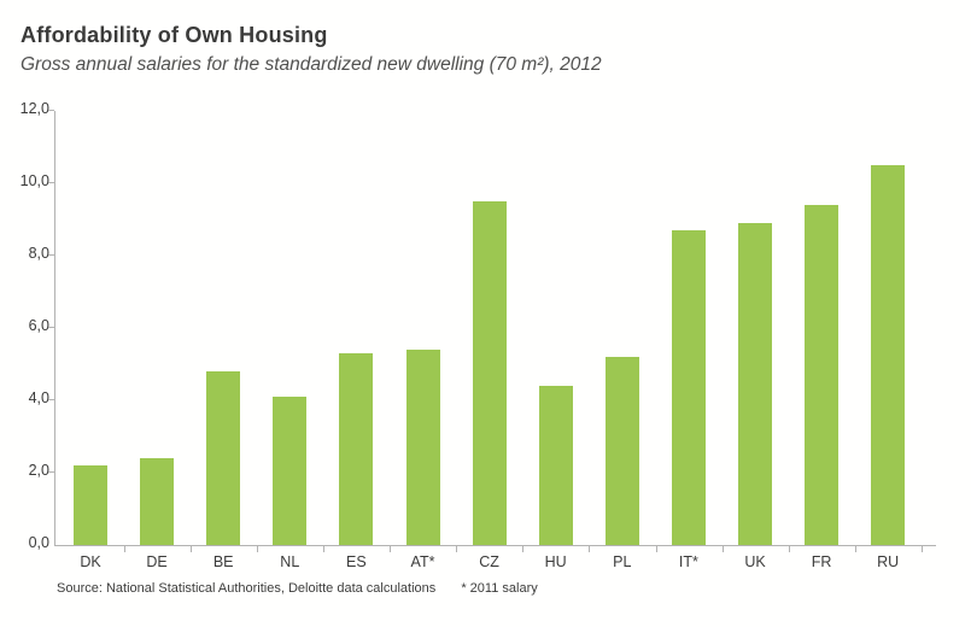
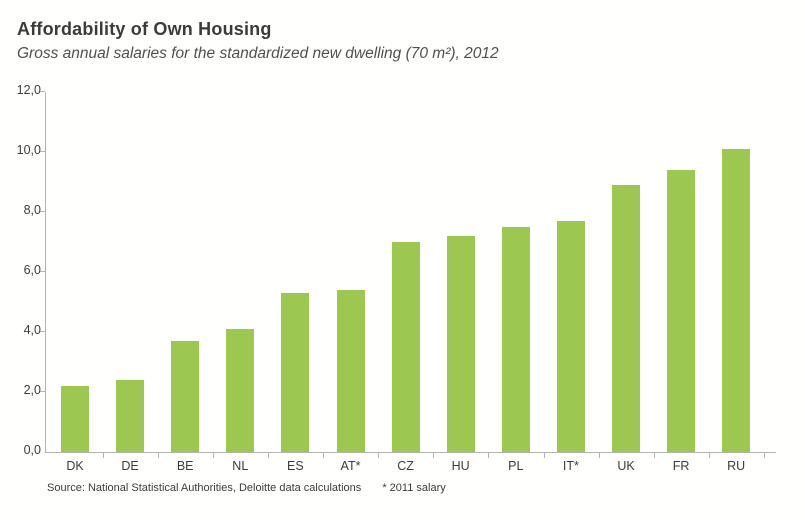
BE: 4,8 -> 3,7
CZ: 9,5 -> 7,0
HU: 4,4 -> 7,2
PL: 5,2 -> 7,5
IT*: 8,7 -> 7,7
RU: 10,5 -> 10,1
